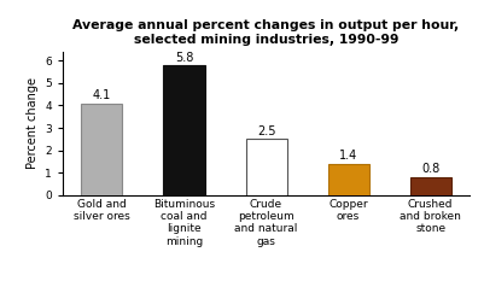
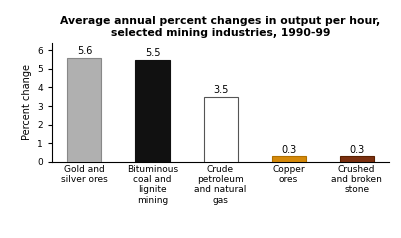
Gold and silver ores: 4.1 -> 5.6
Bituminous coal and lignite mining: 5.8 -> 5.5
Crude petroleum and natural gas: 2.5 -> 3.5
Copper ores: 1.4 -> 0.3
Crushed and broken stone: 0.8 -> 0.3
